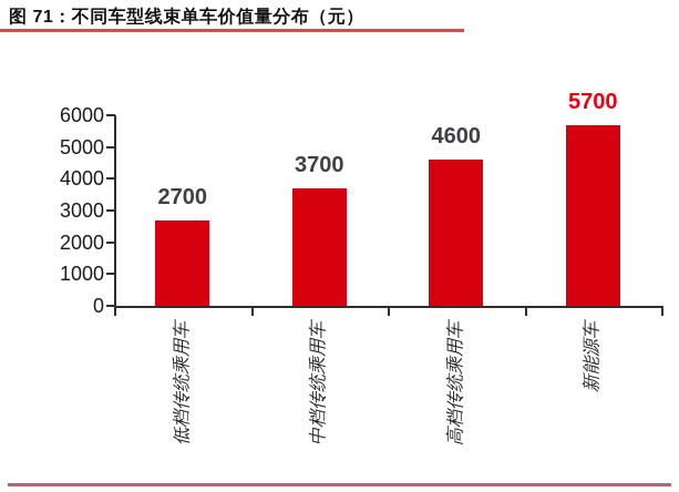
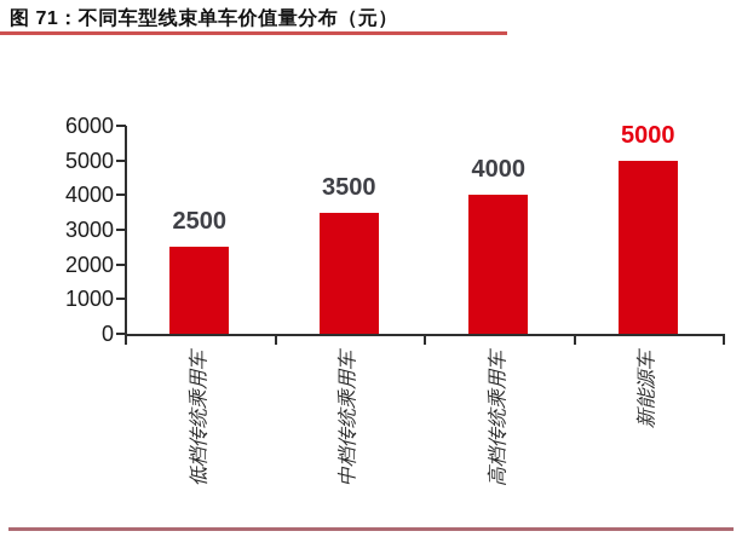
低档传统乘用车: 2700 -> 2500
中档传统乘用车: 3700 -> 3500
高档传统乘用车: 4600 -> 4000
新能源车: 5700 -> 5000
